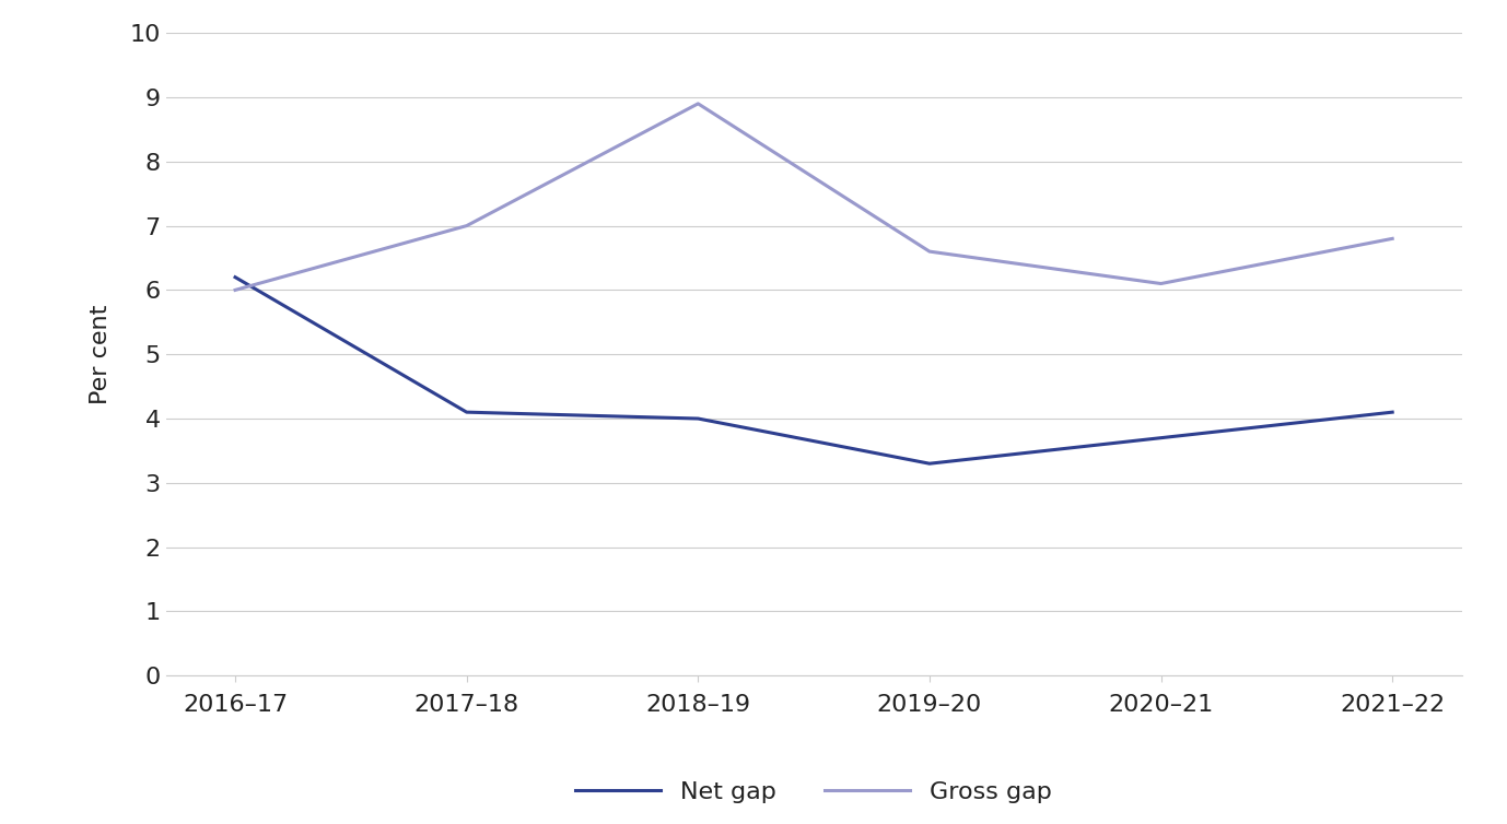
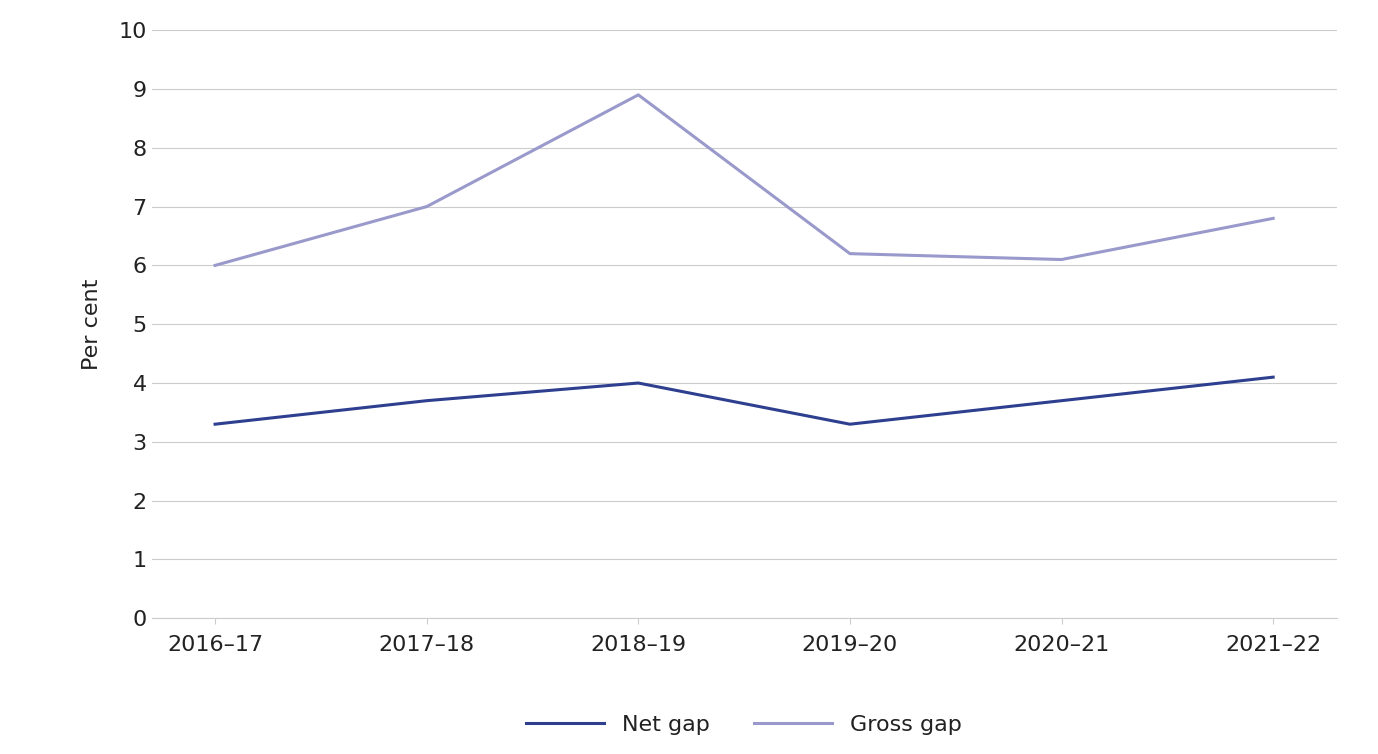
Net gap/2016–17: 6.2 -> 3.3
Net gap/2017–18: 4.1 -> 3.7
Gross gap/2019–20: 6.6 -> 6.2
